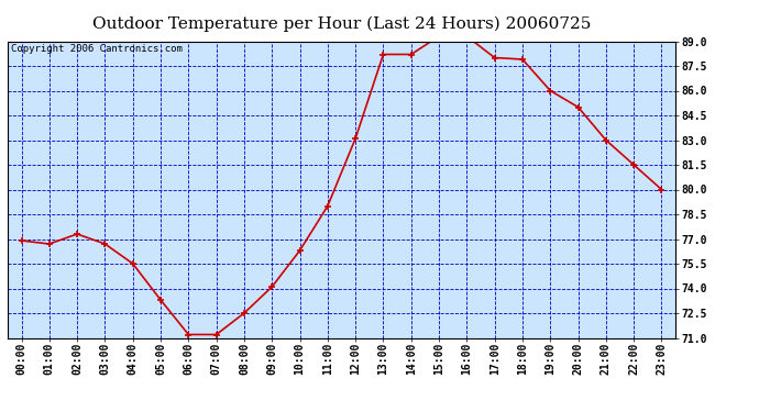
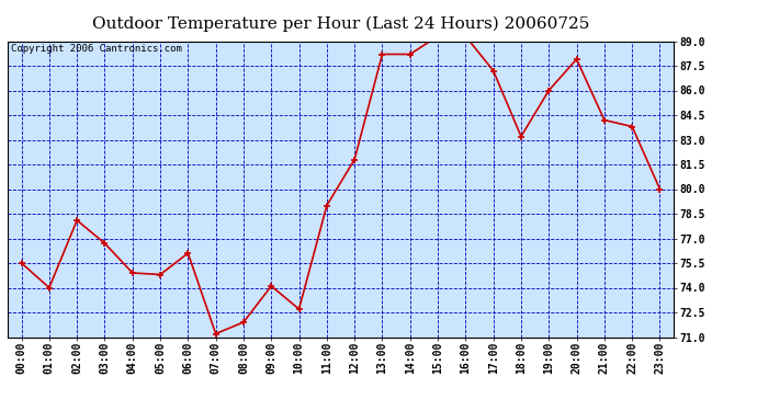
00:00: 76.9 -> 75.5
01:00: 76.7 -> 74.0
02:00: 77.3 -> 78.1
04:00: 75.5 -> 74.9
05:00: 73.3 -> 74.8
06:00: 71.2 -> 76.1
08:00: 72.5 -> 71.9
10:00: 76.3 -> 72.7
12:00: 83.1 -> 81.8
17:00: 88.0 -> 87.2
18:00: 87.9 -> 83.2
20:00: 85.0 -> 87.9
21:00: 83.0 -> 84.2
22:00: 81.5 -> 83.8
